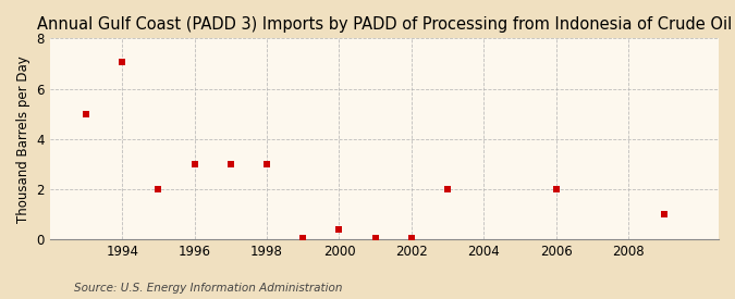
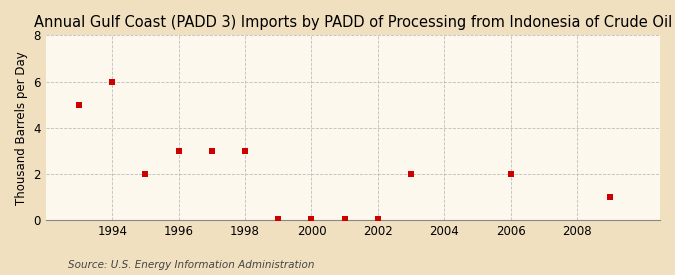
1994: 7.05 -> 6.00
2000: 0.40 -> 0.07
